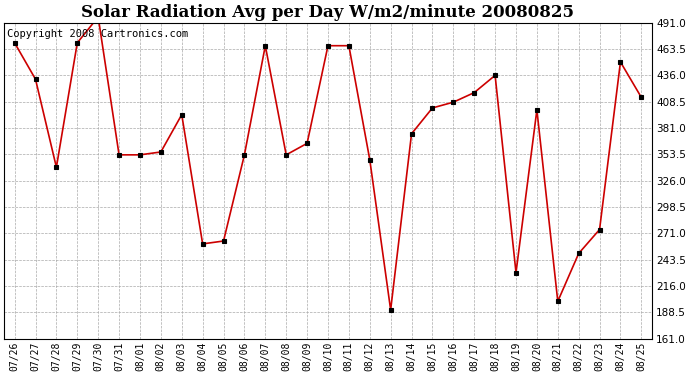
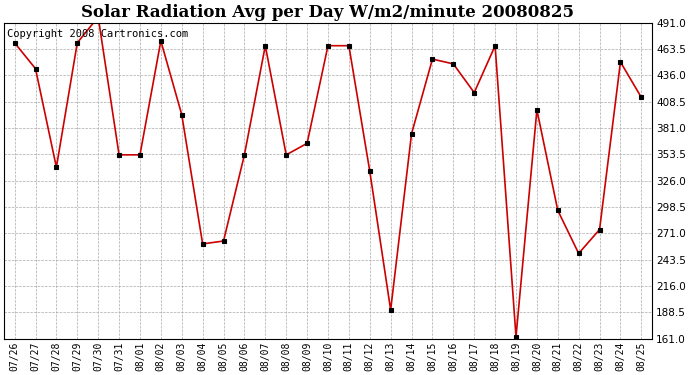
07/27: 432 -> 443
08/02: 356 -> 472
08/12: 348 -> 336
08/15: 402 -> 453
08/16: 408 -> 448
08/18: 436 -> 467
08/19: 230 -> 163
08/21: 200 -> 295
